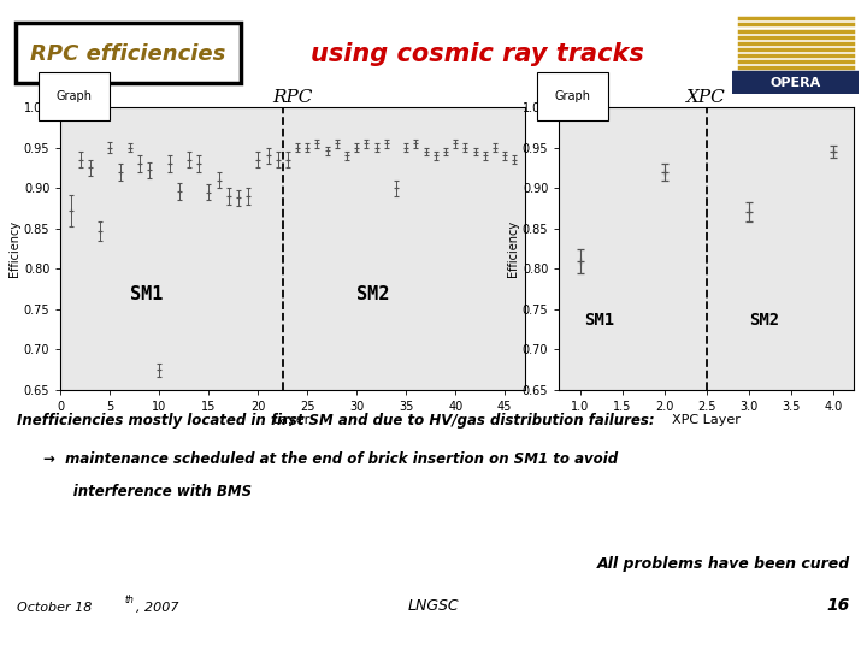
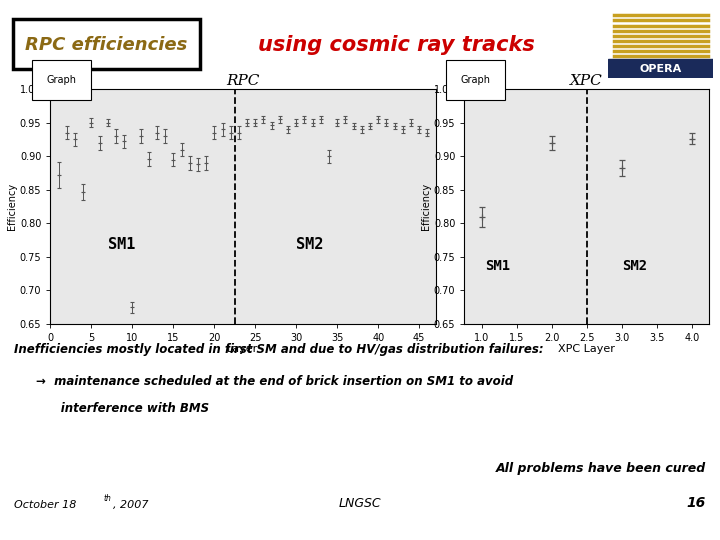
XPC/3.0: 0.870 -> 0.882
XPC/4.0: 0.945 -> 0.926
